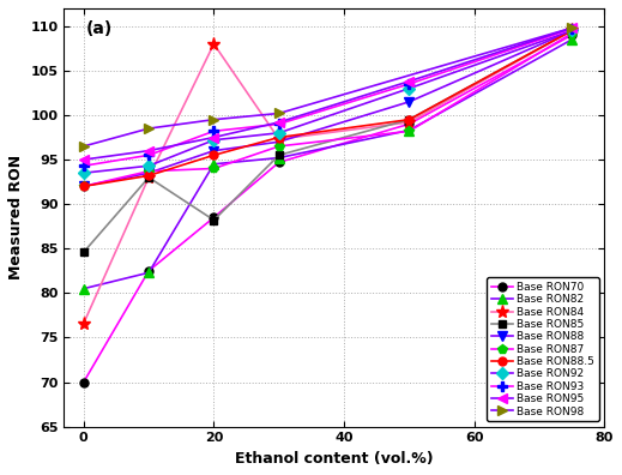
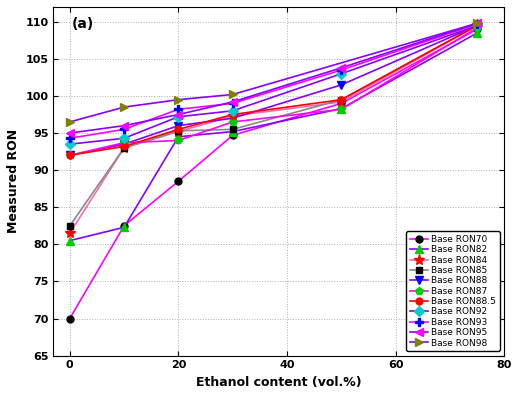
Base RON84/0: 76.6 -> 81.5
Base RON85/0: 84.6 -> 82.5
Base RON84/20: 108.0 -> 95.2
Base RON85/20: 88.2 -> 95.3
